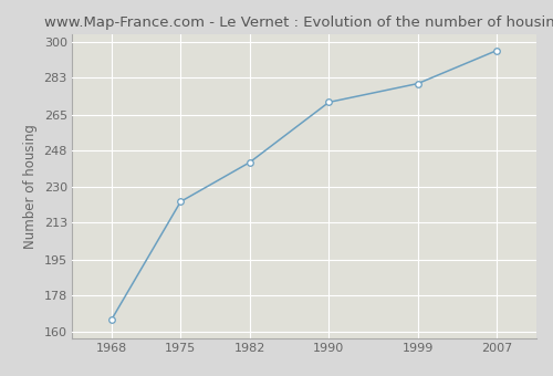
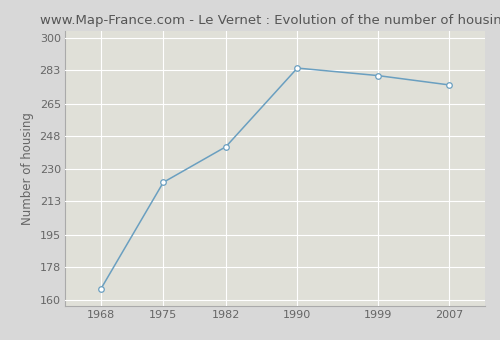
1990: 271 -> 284
2007: 296 -> 275
